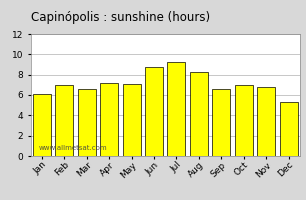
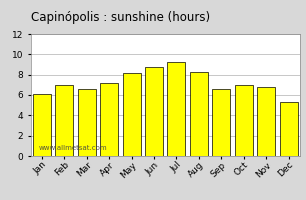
May: 7.1 -> 8.2
